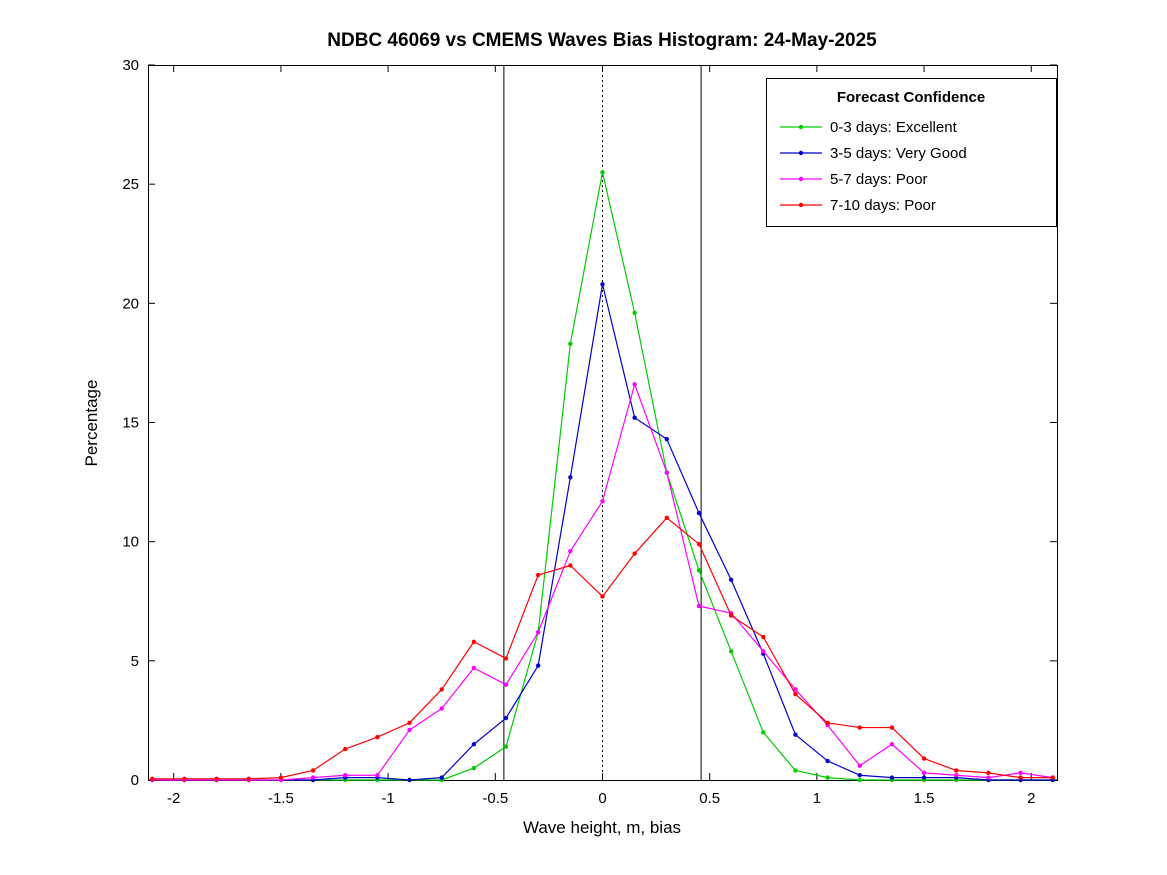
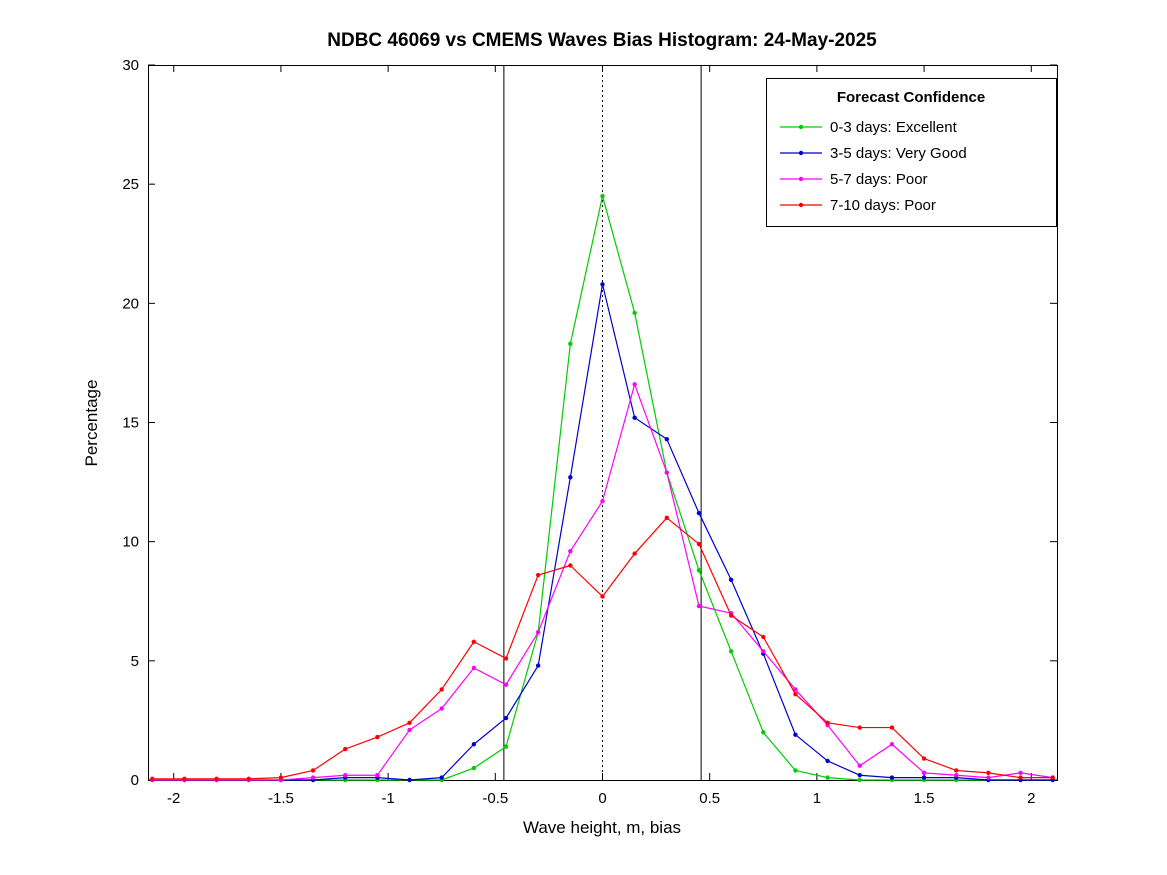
0-3 days: Excellent/0: 25,5 -> 24,5
